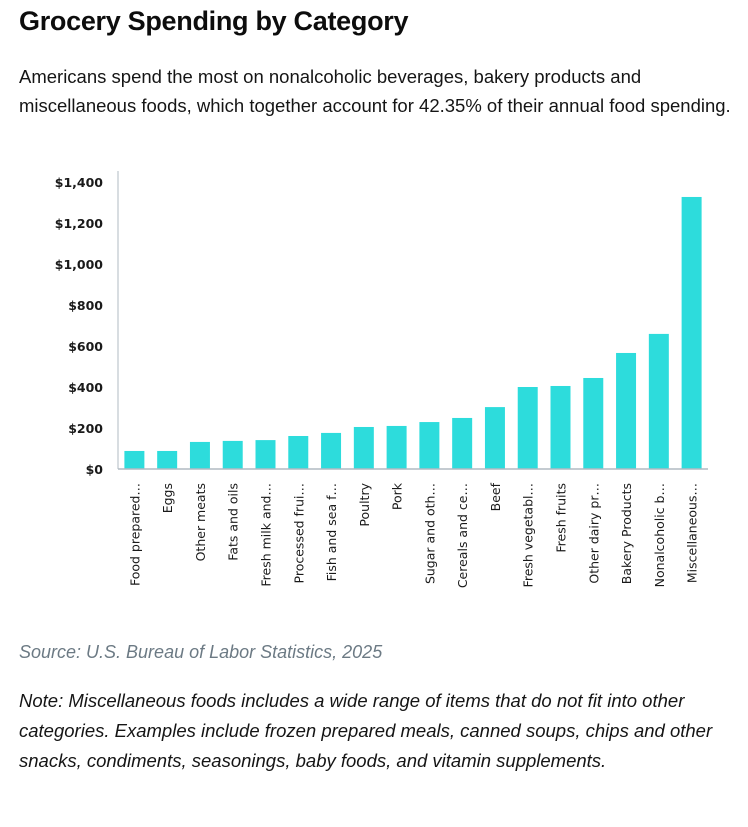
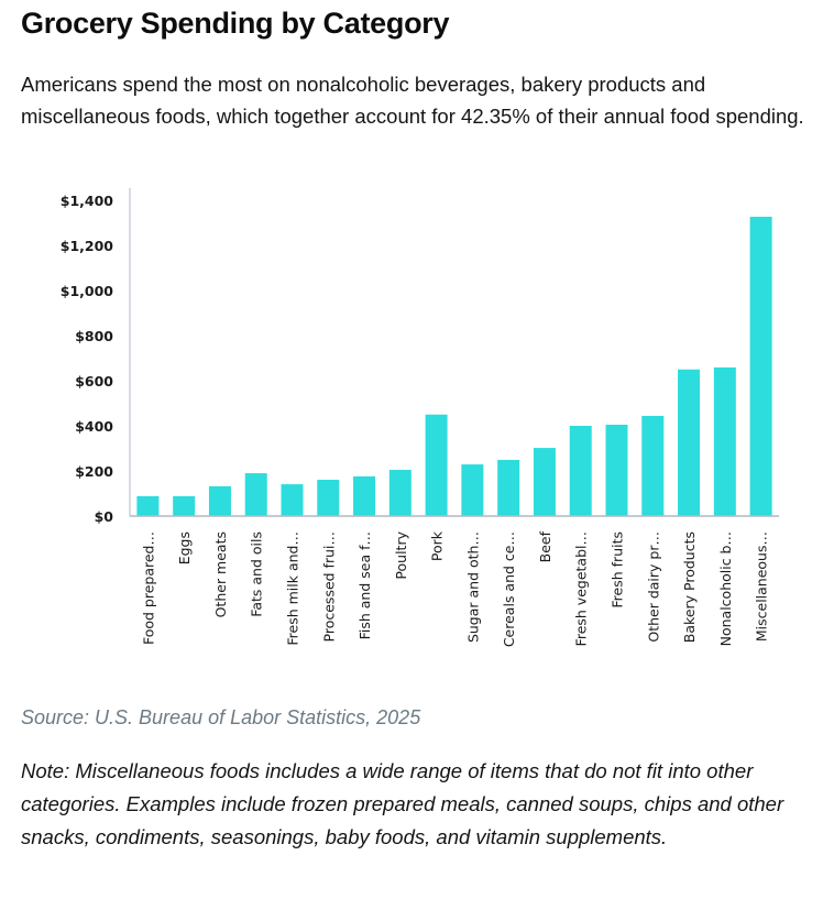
Fats and oils: $140 -> $190
Pork: $210 -> $450
Bakery Products: $570 -> $650
